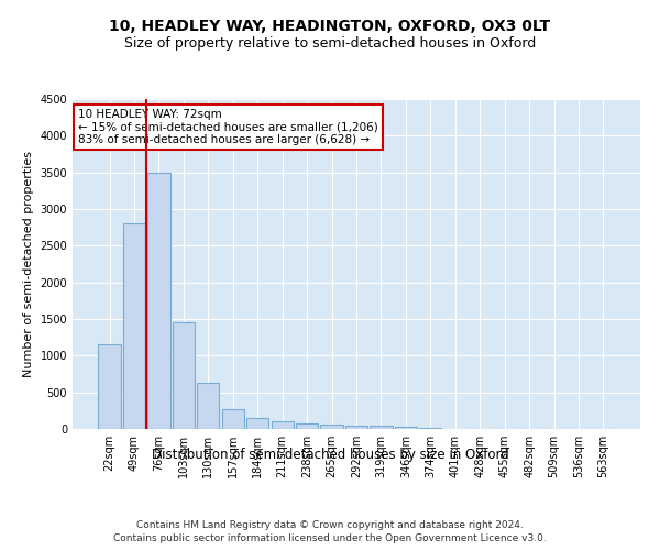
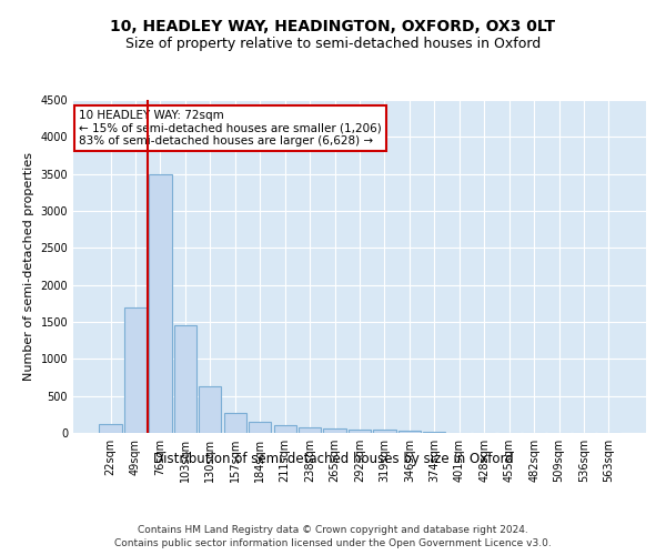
22sqm: 1160 -> 120
49sqm: 2800 -> 1700
